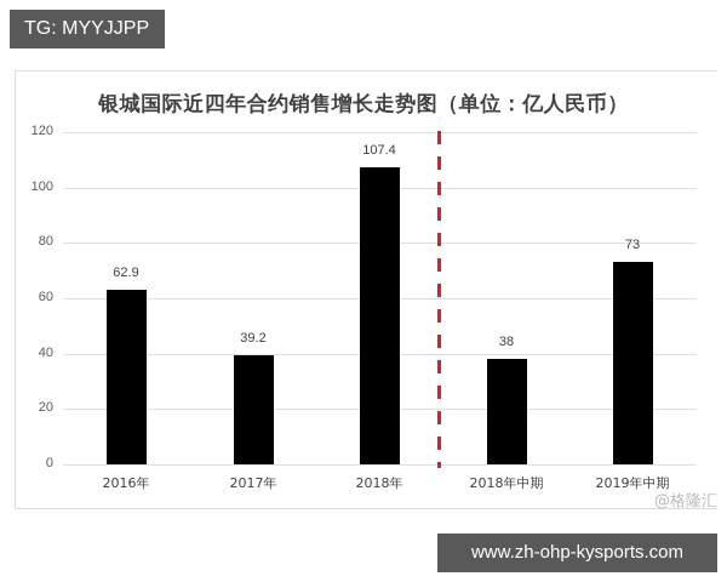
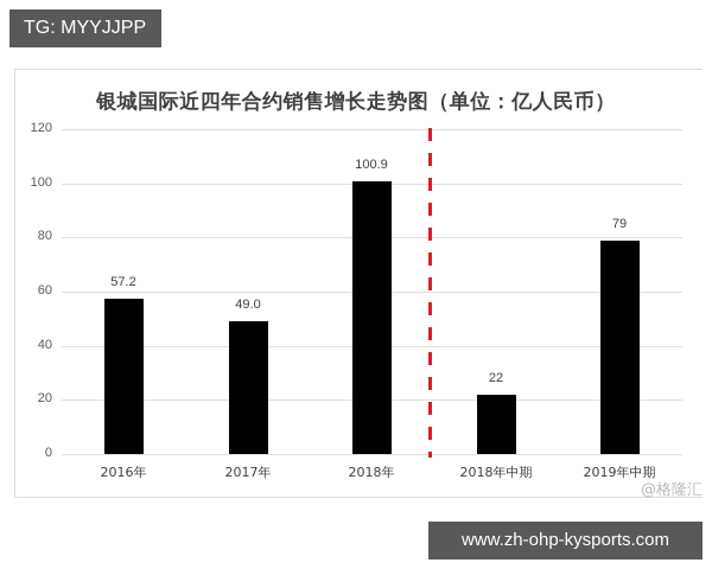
2016年: 62.9 -> 57.2
2017年: 39.2 -> 49.0
2018年: 107.4 -> 100.9
2018年中期: 38 -> 22
2019年中期: 73 -> 79
